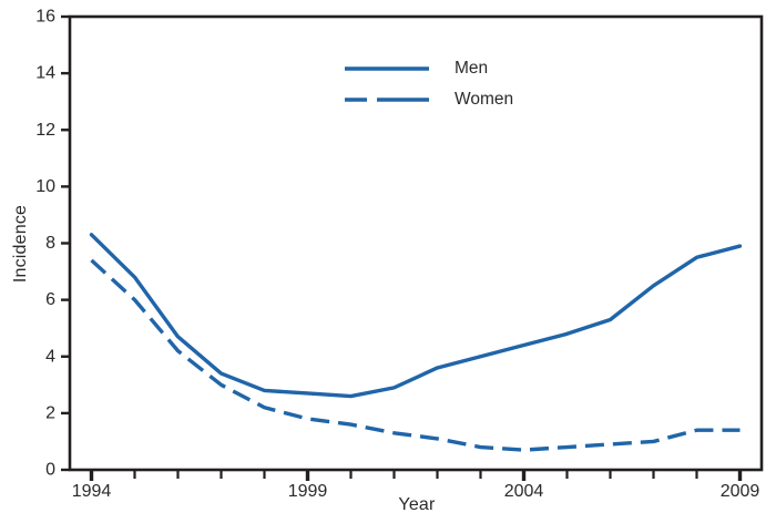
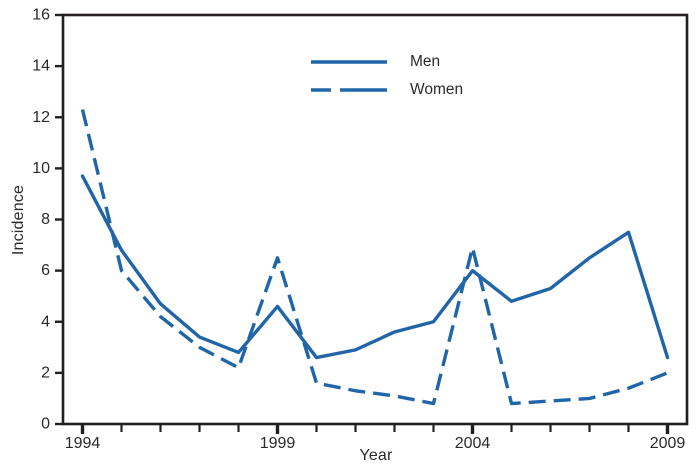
Men/1994: 8.3 -> 9.7
Women/1994: 7.4 -> 12.3
Men/1999: 2.7 -> 4.6
Women/1999: 1.8 -> 6.5
Men/2004: 4.4 -> 6.0
Women/2004: 0.7 -> 6.9
Men/2009: 7.9 -> 2.6
Women/2009: 1.4 -> 2.0
